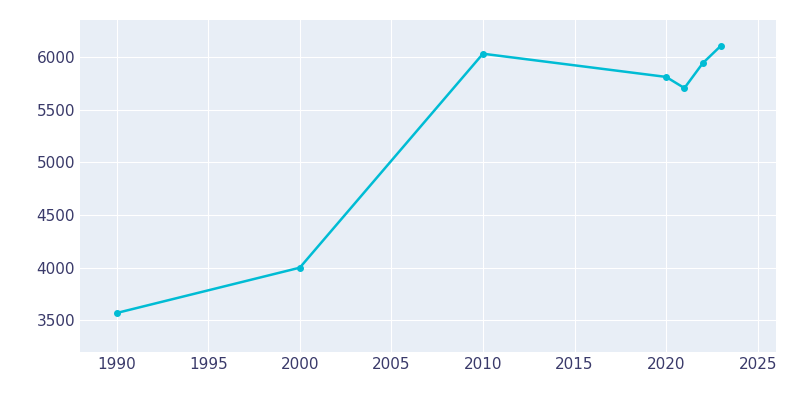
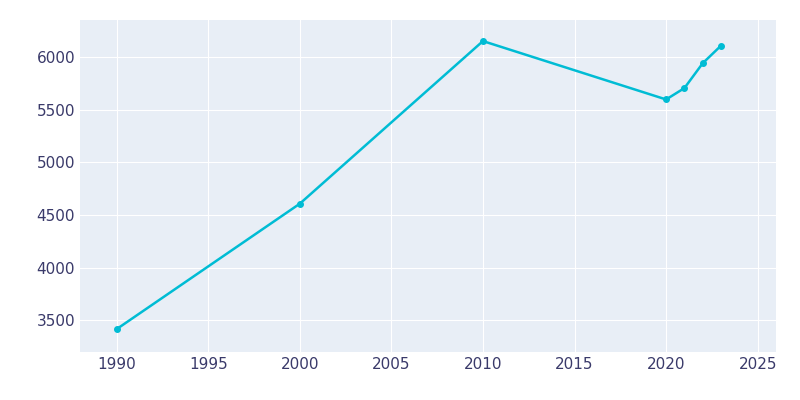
1990: 3570 -> 3420
2000: 4000 -> 4610
2010: 6030 -> 6150
2020: 5810 -> 5600
